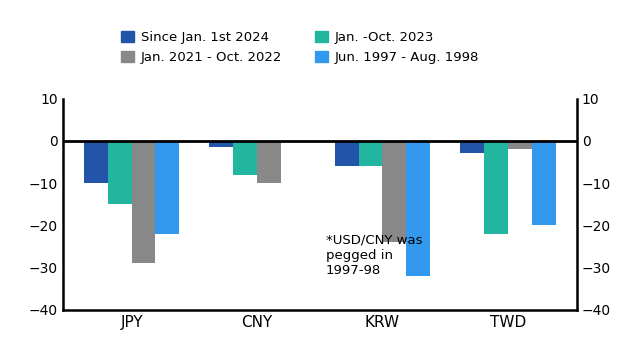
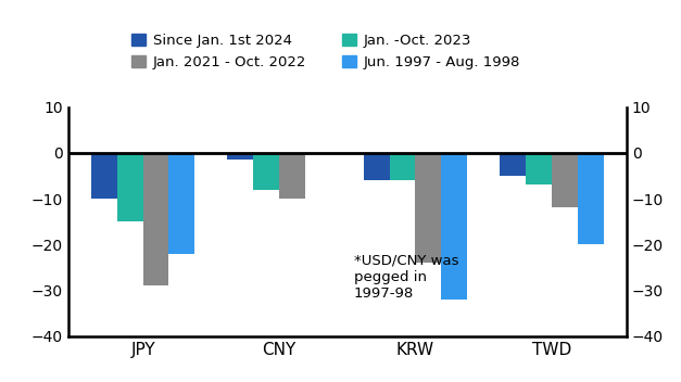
Since Jan. 1st 2024/TWD: -3.0 -> -5.0
Jan. -Oct. 2023/TWD: -22 -> -7
Jan. 2021 - Oct. 2022/TWD: -2 -> -12
